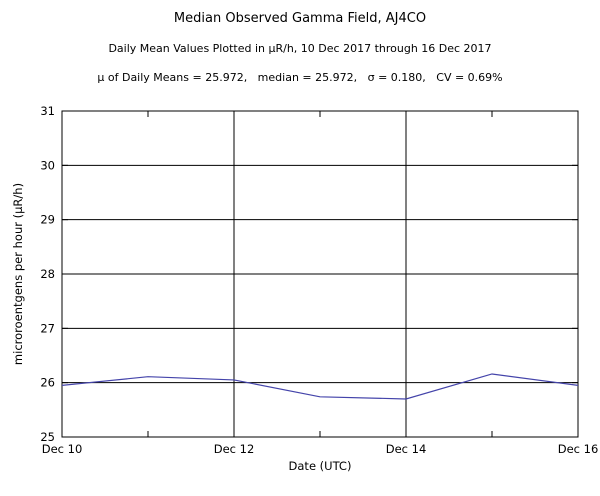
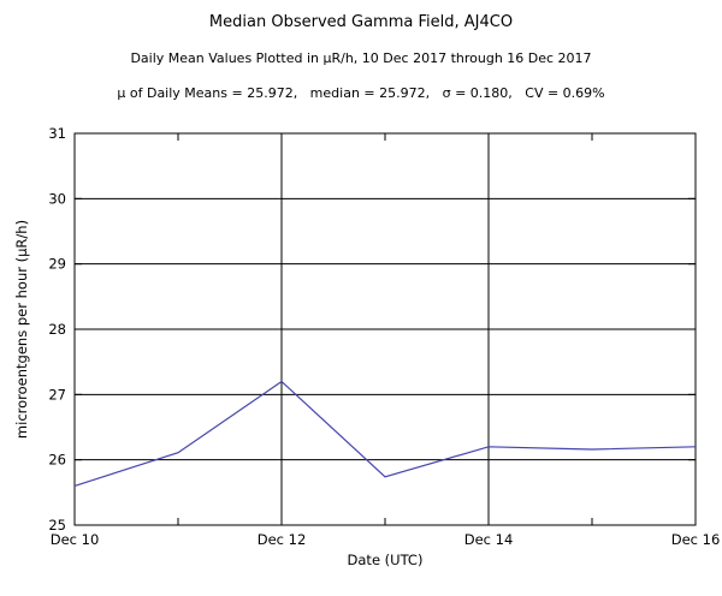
Dec 10: 25.9 -> 25.6
Dec 12: 26.1 -> 27.2
Dec 14: 25.7 -> 26.2
Dec 16: 25.9 -> 26.2
